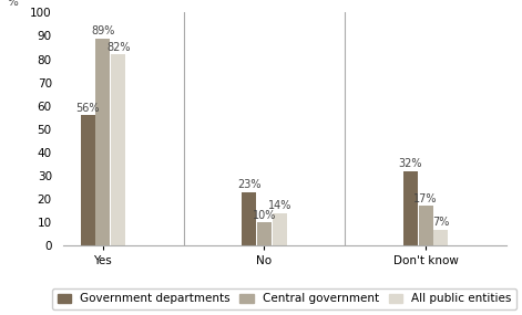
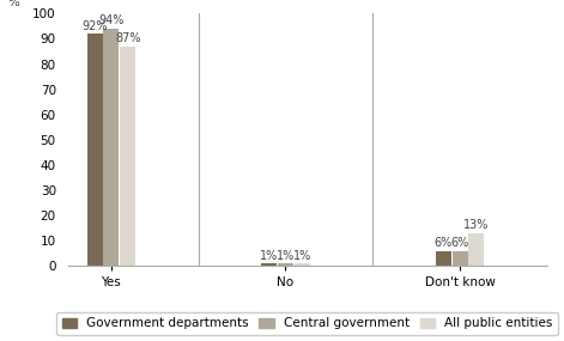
Government departments/Yes: 56 -> 92
Central government/Yes: 89 -> 94
All public entities/Yes: 82% -> 87%
Government departments/No: 23% -> 1%
Central government/No: 10% -> 1%
All public entities/No: 14% -> 1%
Government departments/Don't know: 32% -> 6%
Central government/Don't know: 17% -> 6%
All public entities/Don't know: 7% -> 13%
